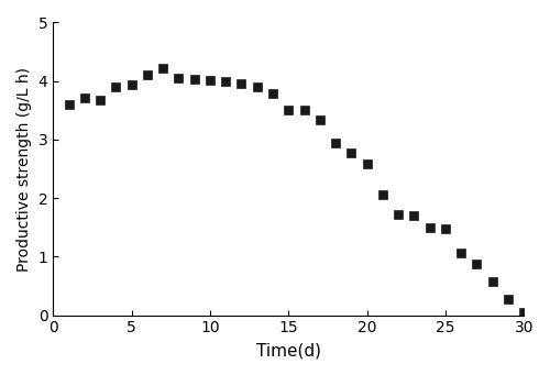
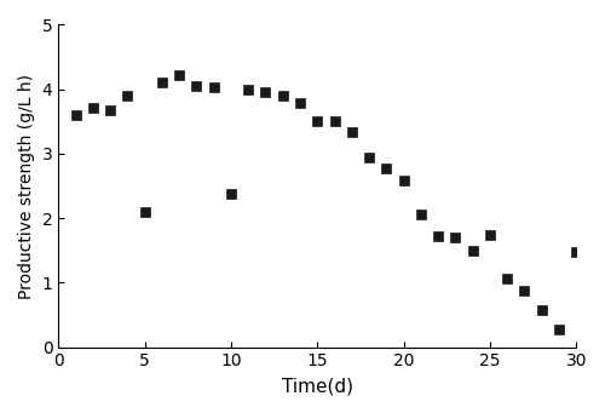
5: 3.93 -> 2.10
10: 4.02 -> 2.38
25: 1.48 -> 1.74
30: 0.05 -> 1.48
